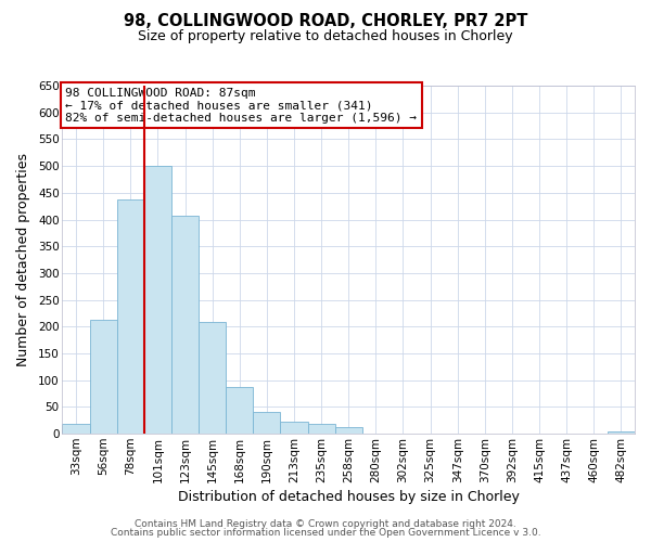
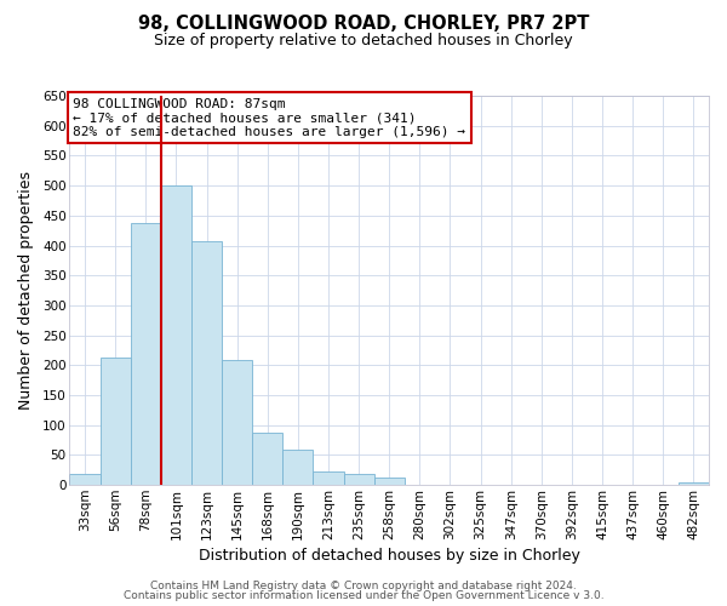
190sqm: 40 -> 60
